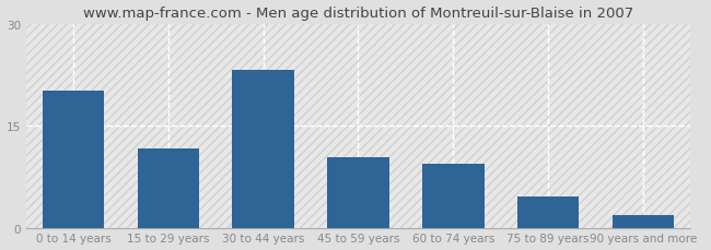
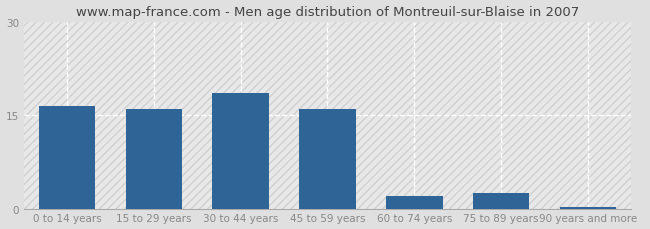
0 to 14 years: 20.2 -> 16.5
15 to 29 years: 11.6 -> 16.0
30 to 44 years: 23.2 -> 18.5
45 to 59 years: 10.4 -> 16.0
60 to 74 years: 9.4 -> 2.0
75 to 89 years: 4.6 -> 2.5
90 years and more: 1.8 -> 0.3
